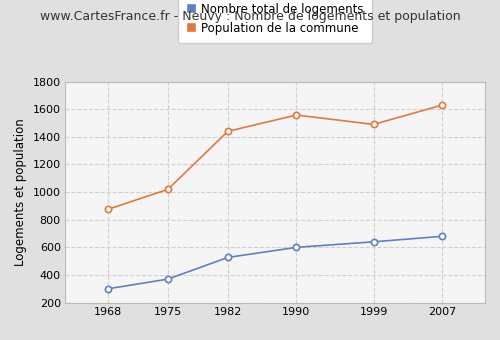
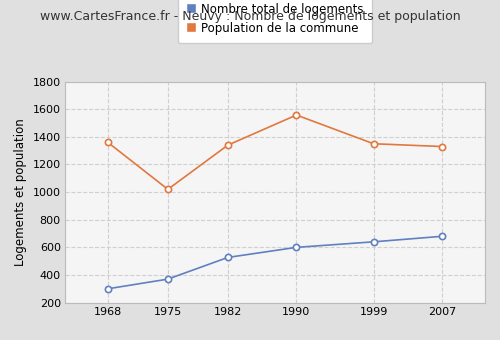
Population de la commune/1968: 880 -> 1360
Population de la commune/1982: 1440 -> 1340
Population de la commune/1999: 1490 -> 1350
Population de la commune/2007: 1630 -> 1330
